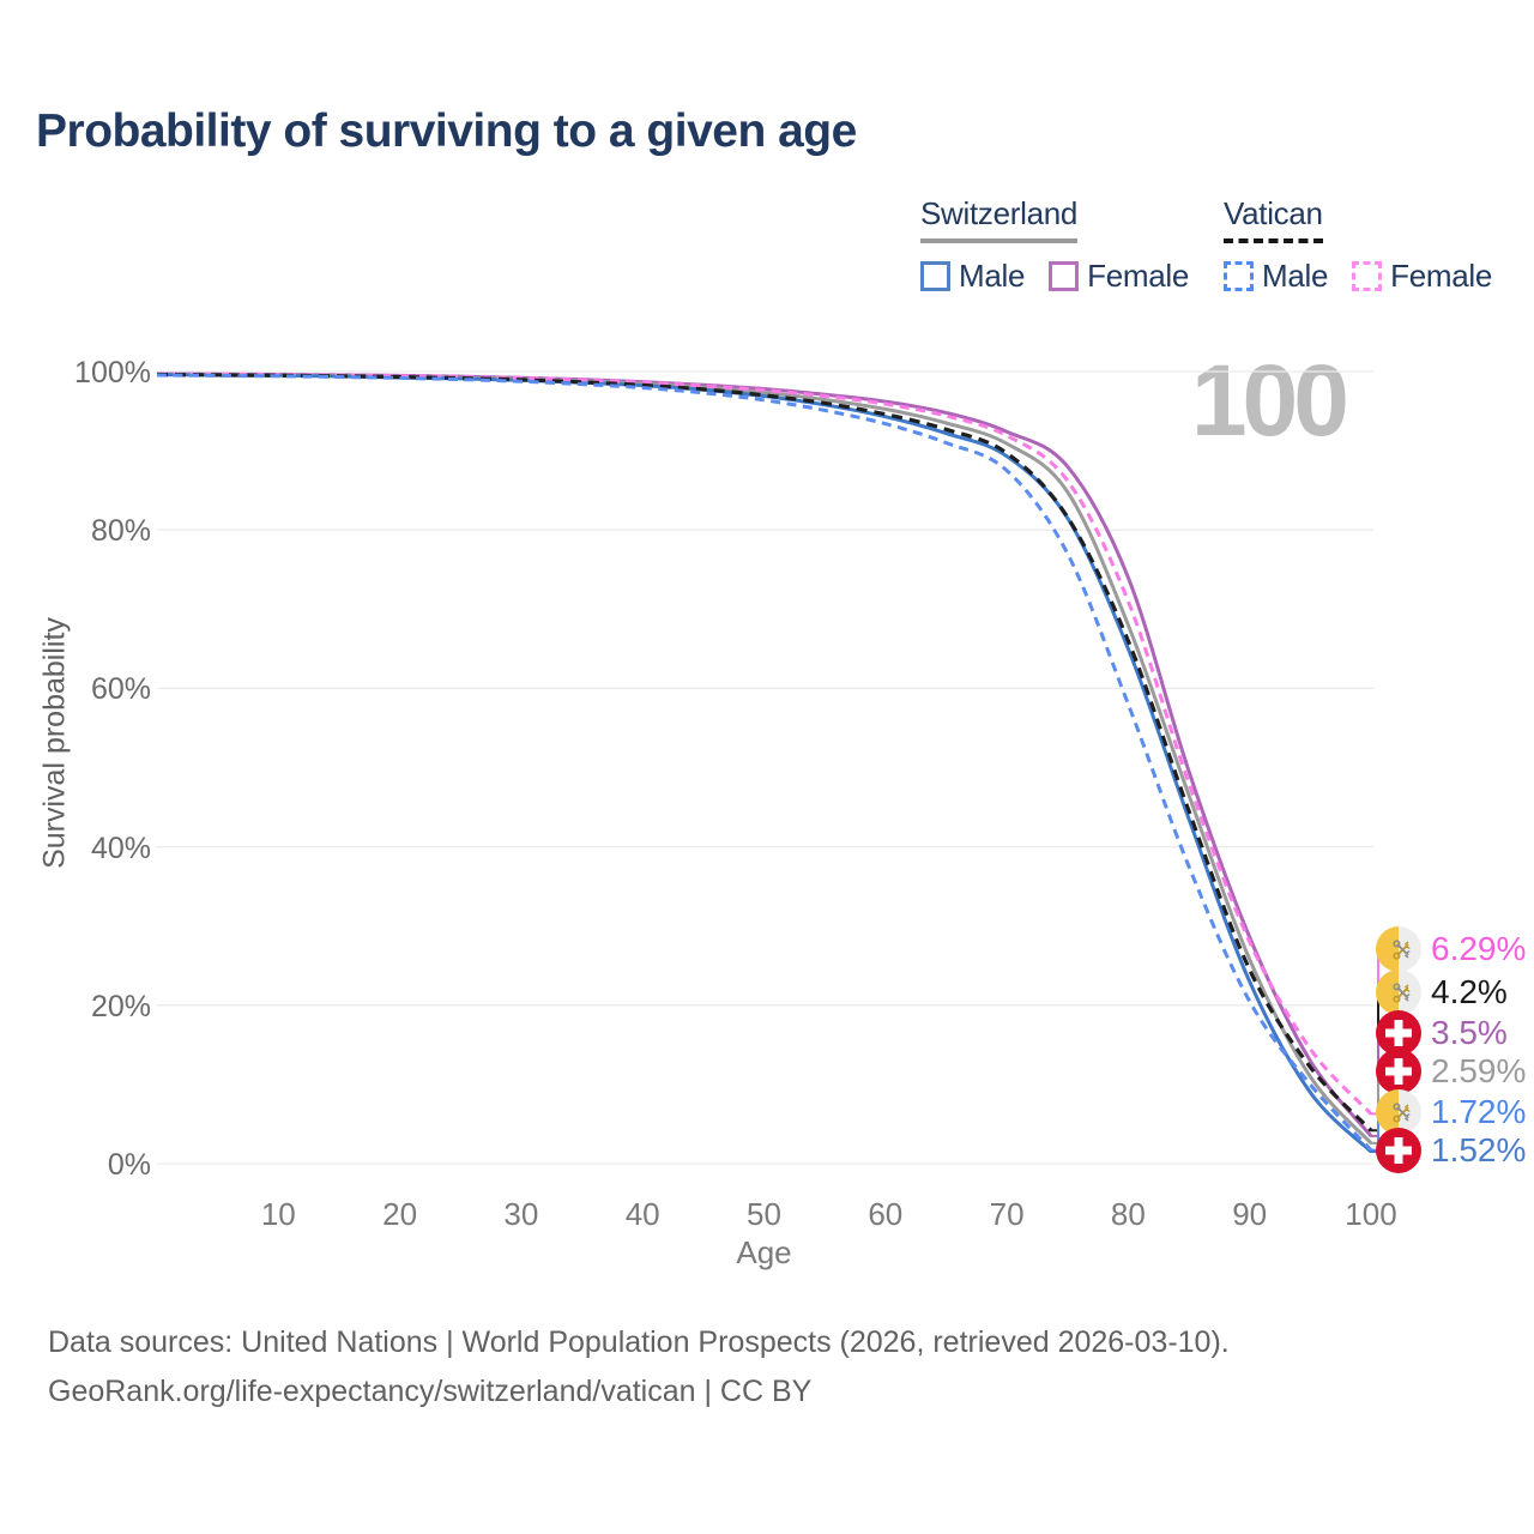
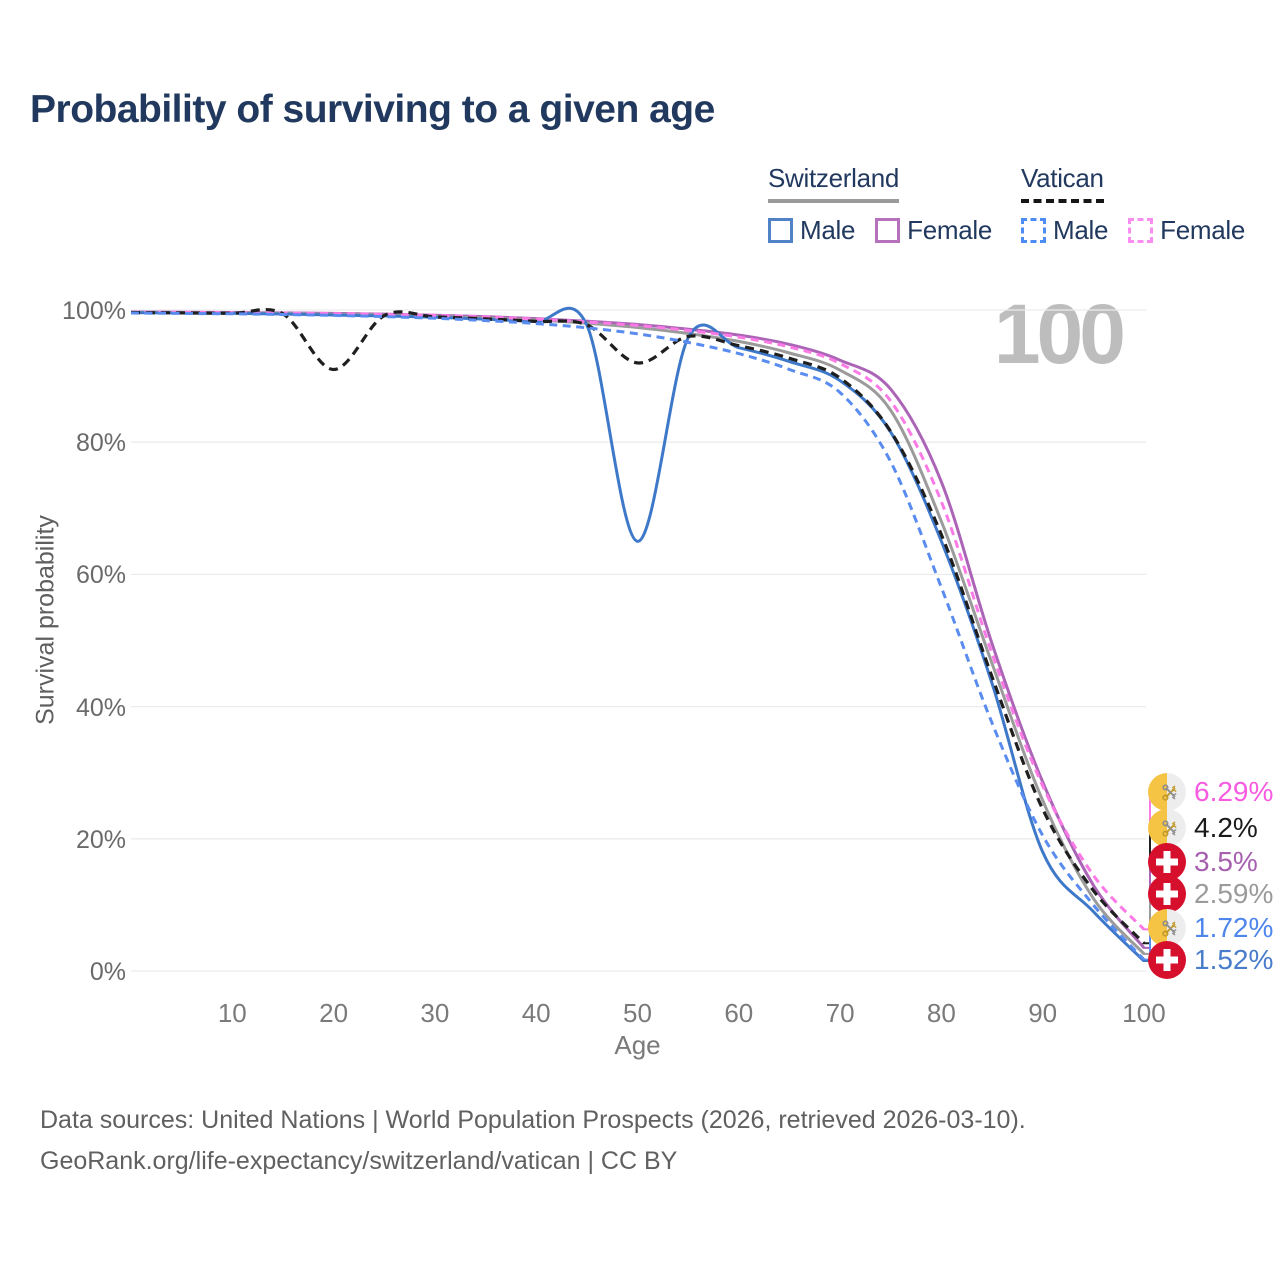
Vatican/20: 99% -> 91%
Switzerland Male/50: 97% -> 65%
Vatican/50: 97% -> 92%
Switzerland Male/90: 23% -> 18%
